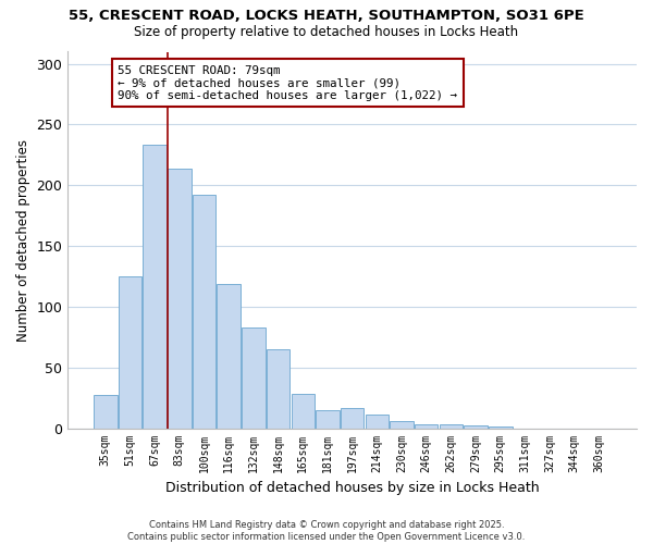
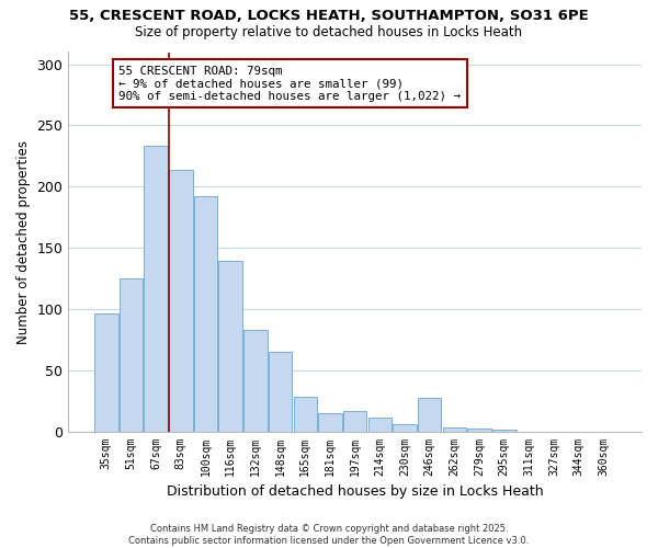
35sqm: 27 -> 96
116sqm: 119 -> 139
246sqm: 3 -> 27
